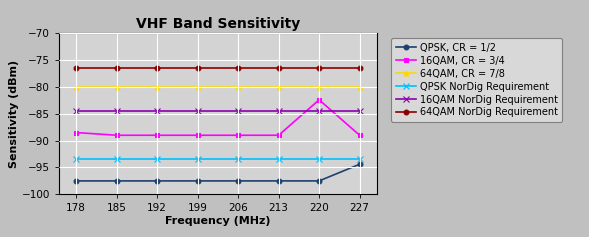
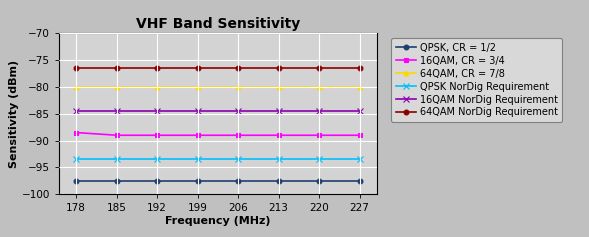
16QAM, CR = 3/4/220: -82.4 -> -89.0
QPSK, CR = 1/2/227: -94.4 -> -97.5
